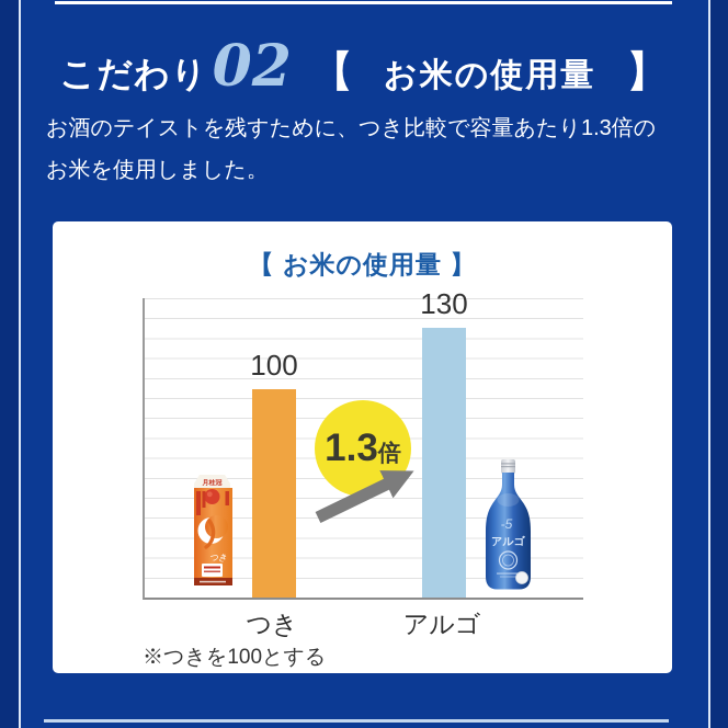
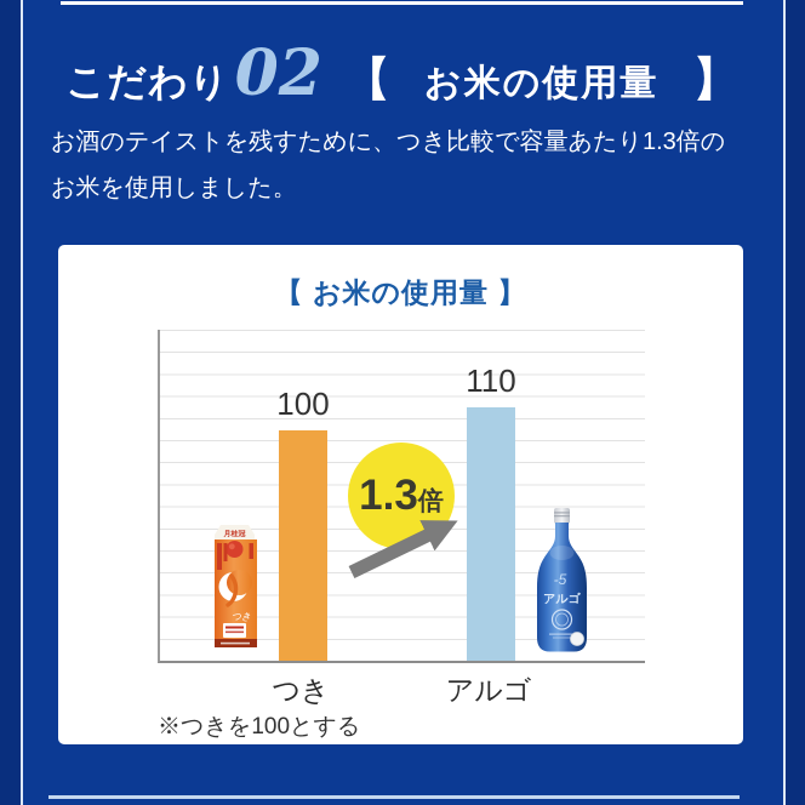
アルゴ: 130 -> 110
